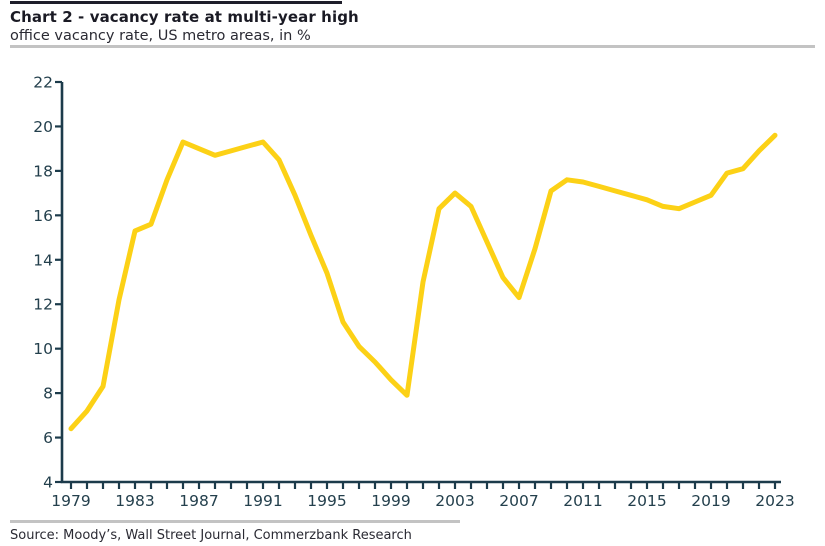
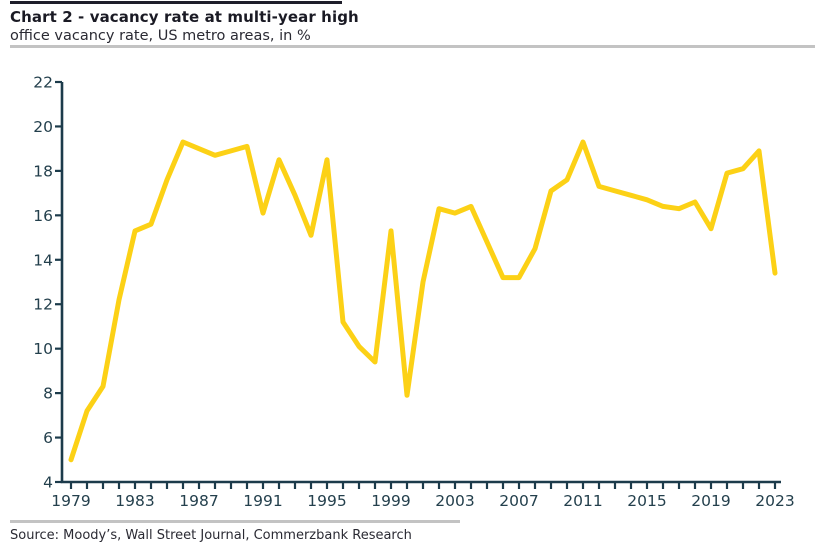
1979: 6.4 -> 5.0
1991: 19.3 -> 16.1
1995: 13.4 -> 18.5
1999: 8.6 -> 15.3
2003: 17.0 -> 16.1
2007: 12.3 -> 13.2
2011: 17.5 -> 19.3
2019: 16.9 -> 15.4
2023: 19.6 -> 13.4
